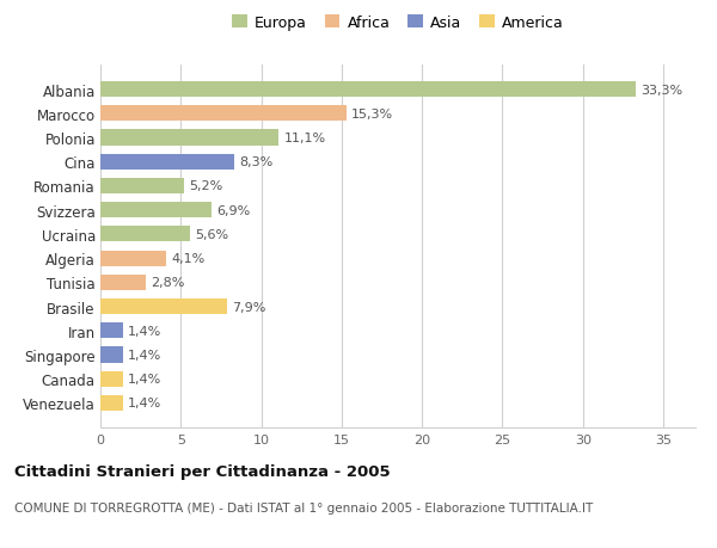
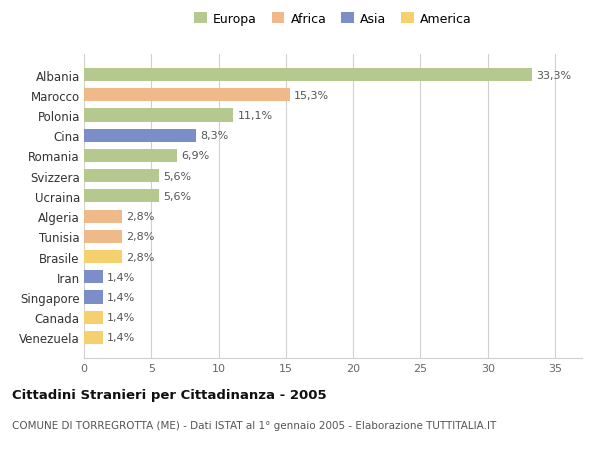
Romania: 5,2% -> 6,9%
Svizzera: 6,9% -> 5,6%
Algeria: 4,1% -> 2,8%
Brasile: 7,9% -> 2,8%
